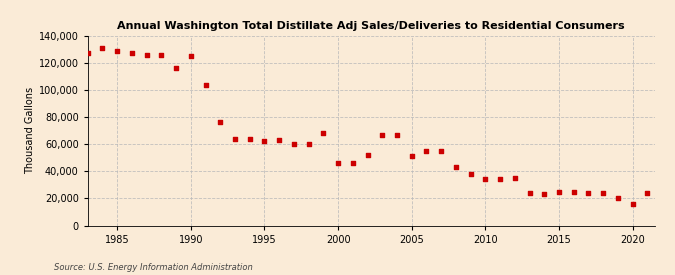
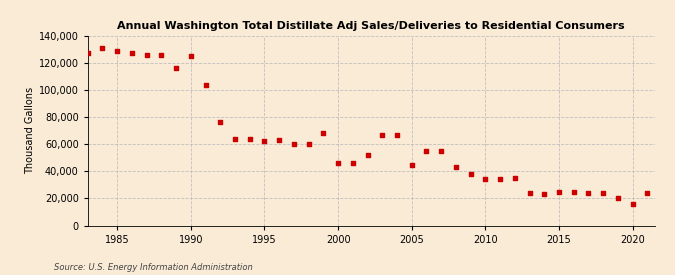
2005: 51,000 -> 45,000
